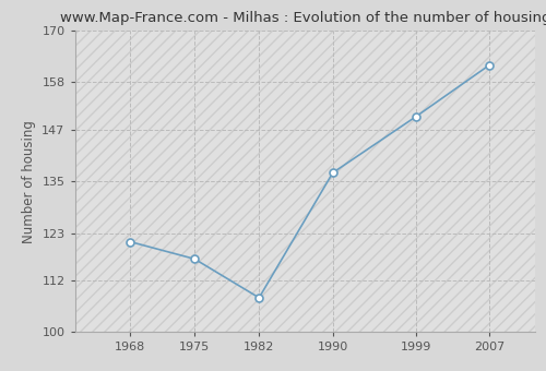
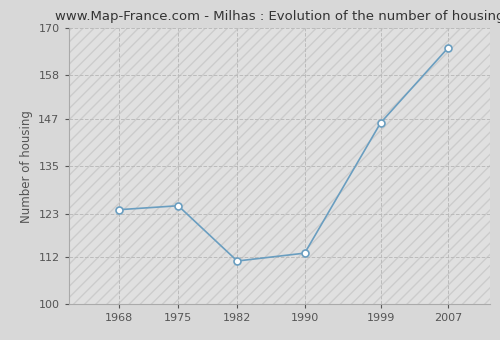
1968: 121 -> 124
1975: 117 -> 125
1982: 108 -> 111
1990: 137 -> 113
1999: 150 -> 146
2007: 162 -> 165
